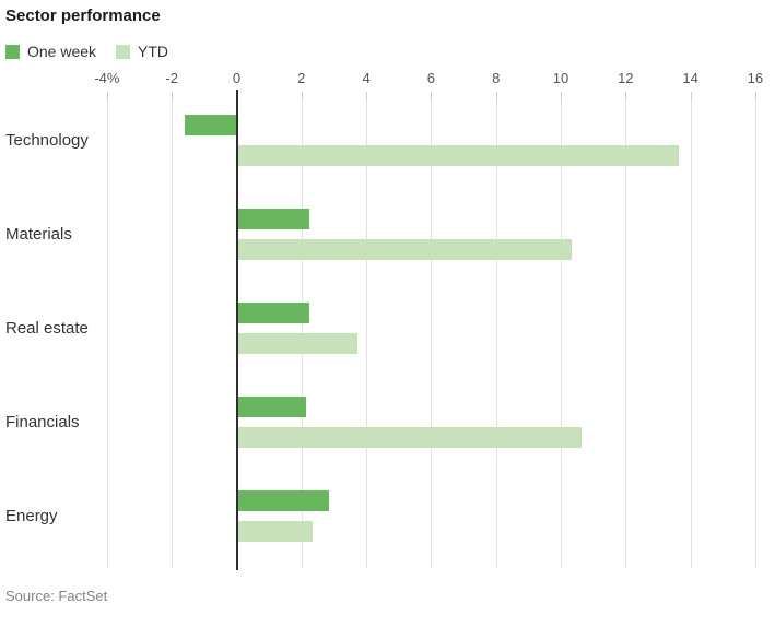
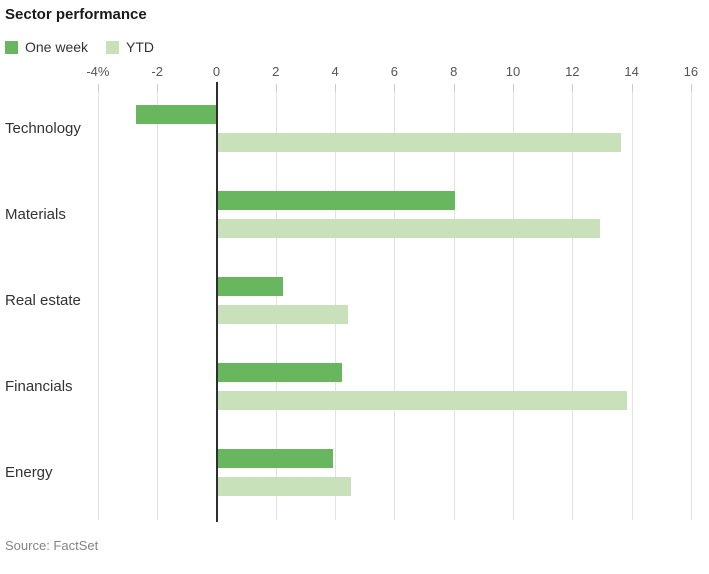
One week/Technology: -1.6 -> -2.7
One week/Materials: 2.2 -> 8.0
YTD/Materials: 10.3 -> 12.9
YTD/Real estate: 3.7 -> 4.4
One week/Financials: 2.1 -> 4.2
YTD/Financials: 10.6 -> 13.8
One week/Energy: 2.8 -> 3.9
YTD/Energy: 2.3 -> 4.5
